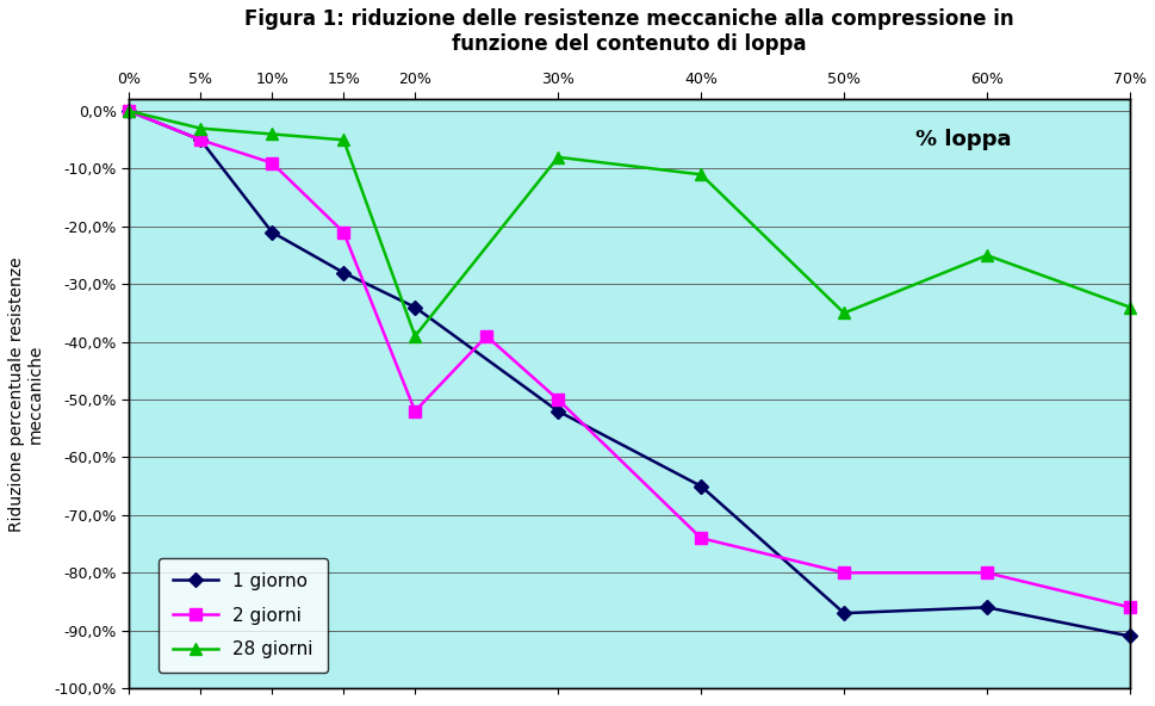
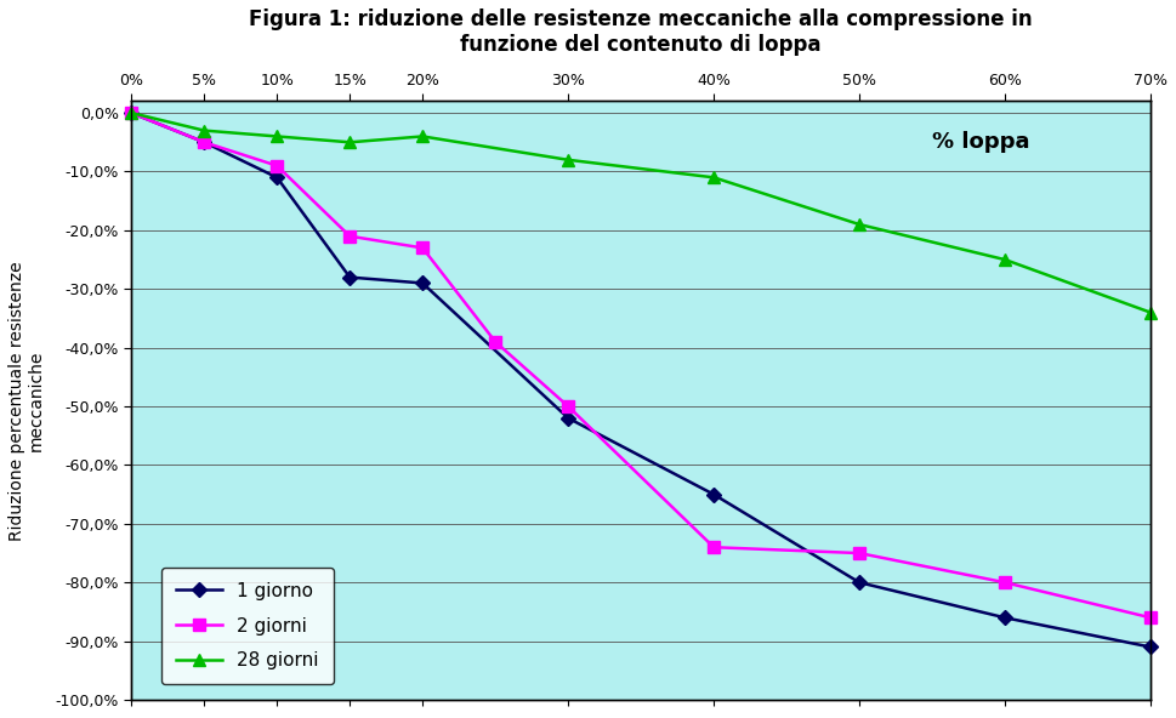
1 giorno/10%: -21% -> -11%
1 giorno/20%: -34% -> -29%
2 giorni/20%: -52% -> -23%
28 giorni/20%: -39% -> -4%
1 giorno/50%: -87% -> -80%
2 giorni/50%: -80% -> -75%
28 giorni/50%: -35% -> -19%
